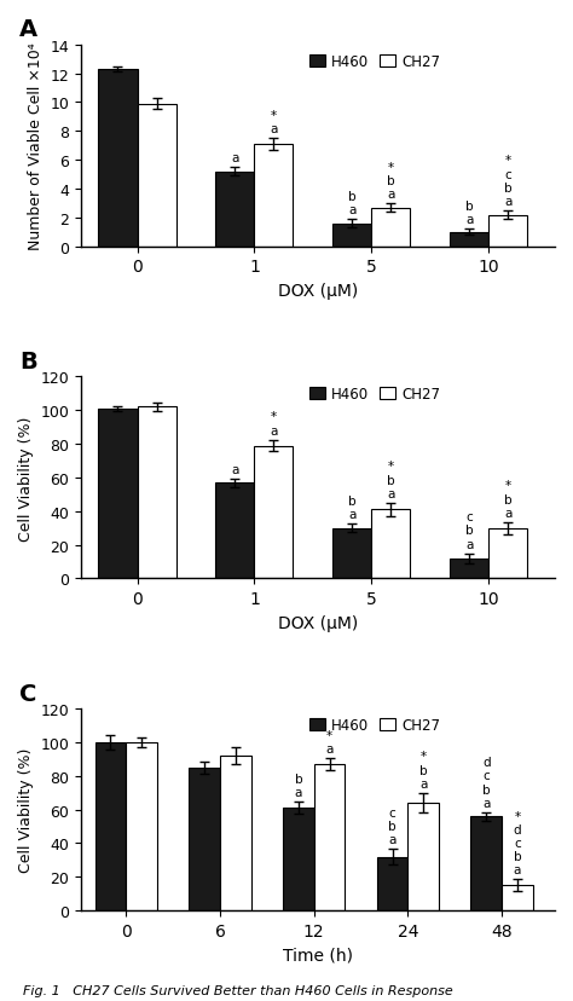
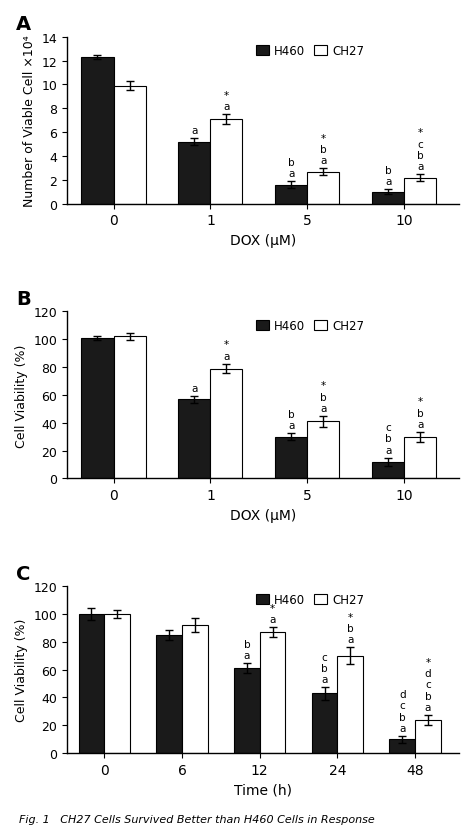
H460/24: 32 -> 43
CH27/24: 64 -> 70
H460/48: 56 -> 10
CH27/48: 15 -> 24
